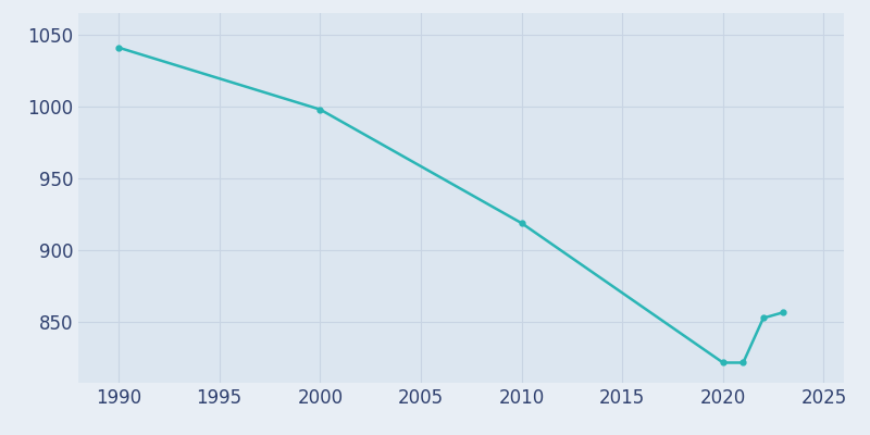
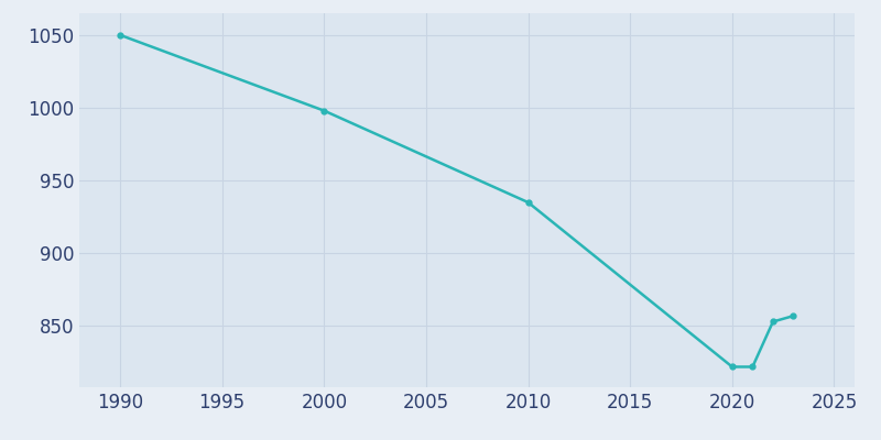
1990: 1041 -> 1050
2010: 919 -> 935
